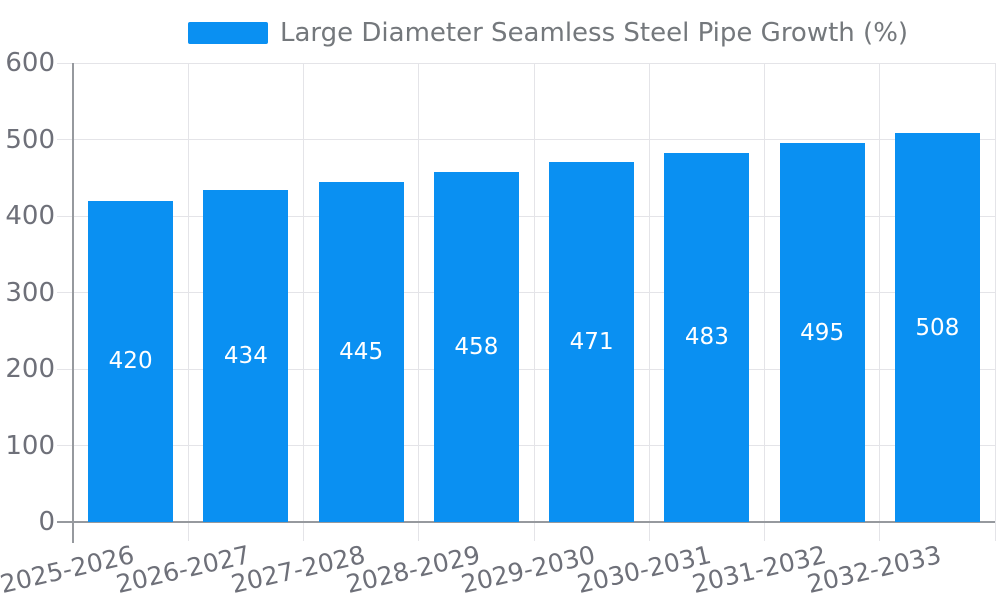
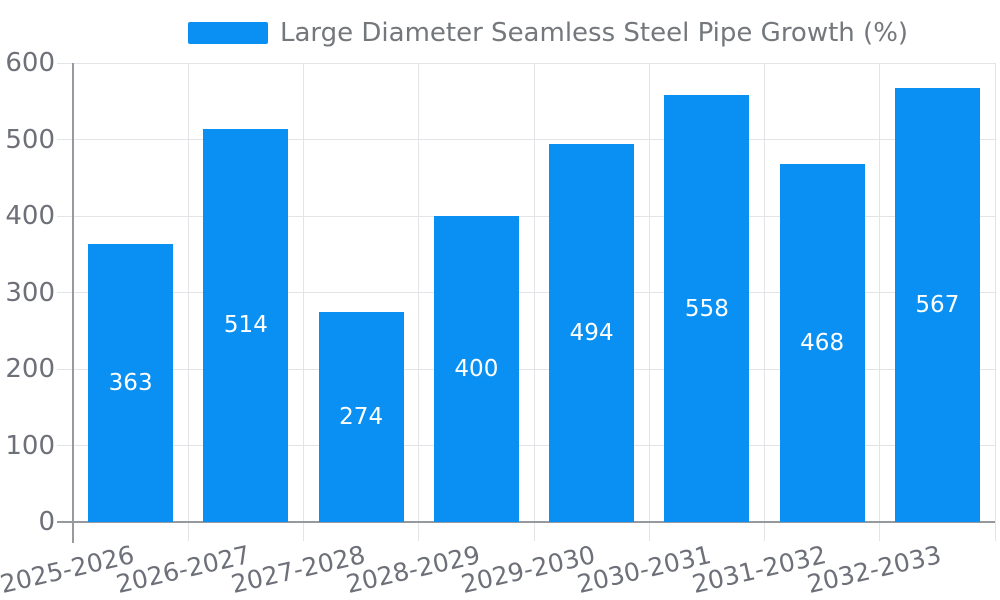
2025-2026: 420 -> 363
2026-2027: 434 -> 514
2027-2028: 445 -> 274
2028-2029: 458 -> 400
2029-2030: 471 -> 494
2030-2031: 483 -> 558
2031-2032: 495 -> 468
2032-2033: 508 -> 567
